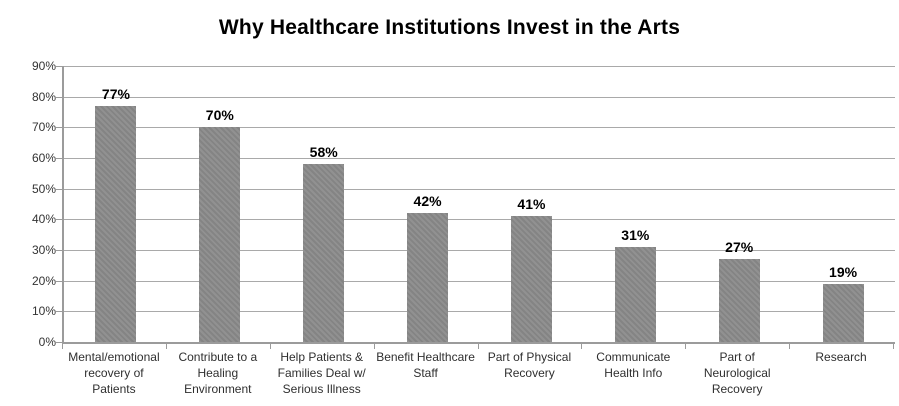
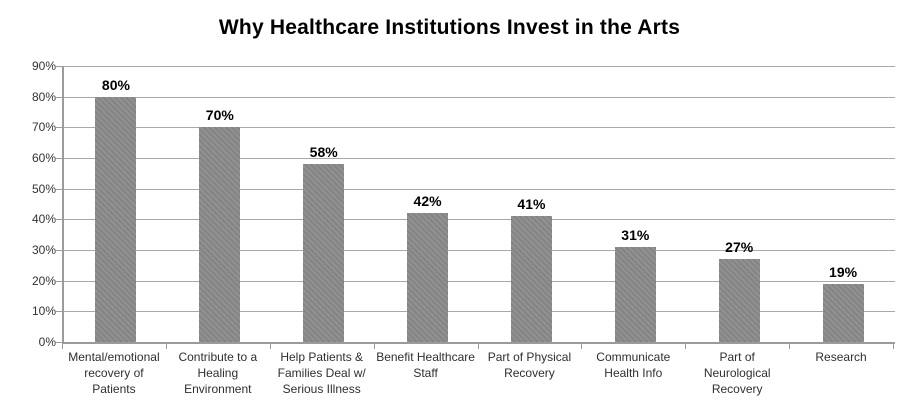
Mental/emotional recovery of Patients: 77% -> 80%
